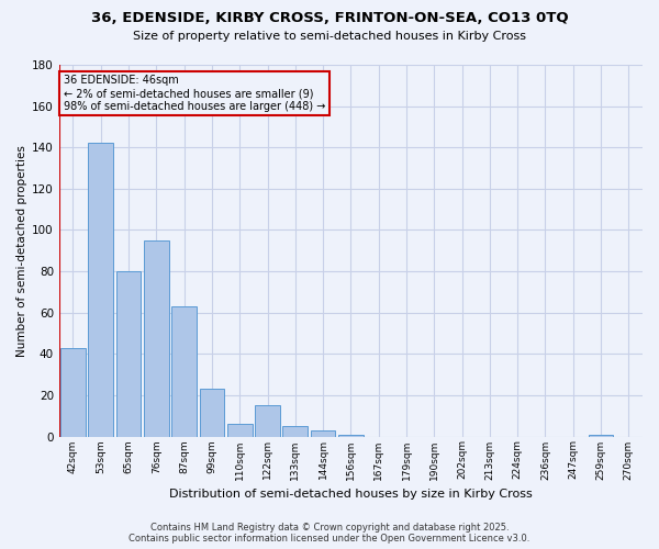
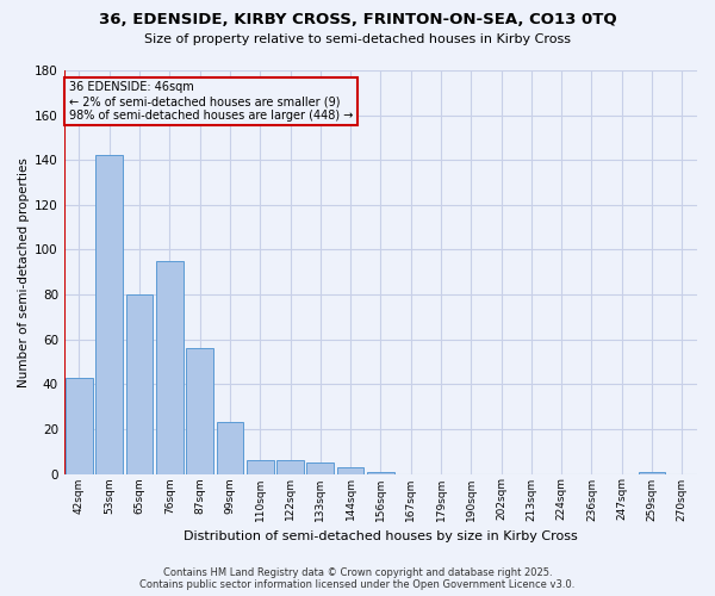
87sqm: 63 -> 56
122sqm: 15 -> 6
